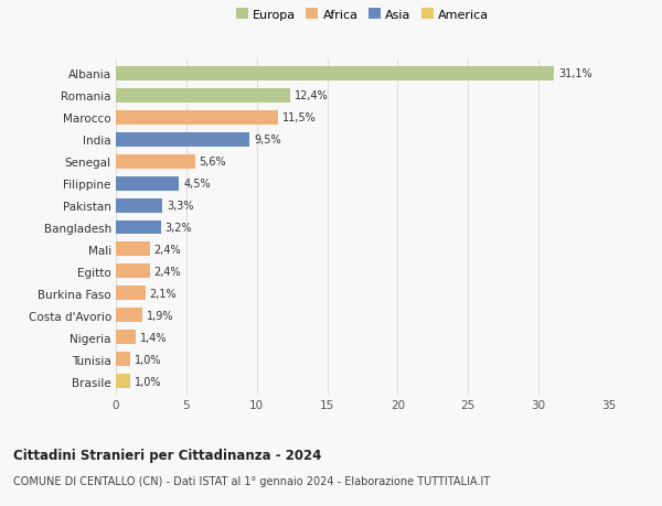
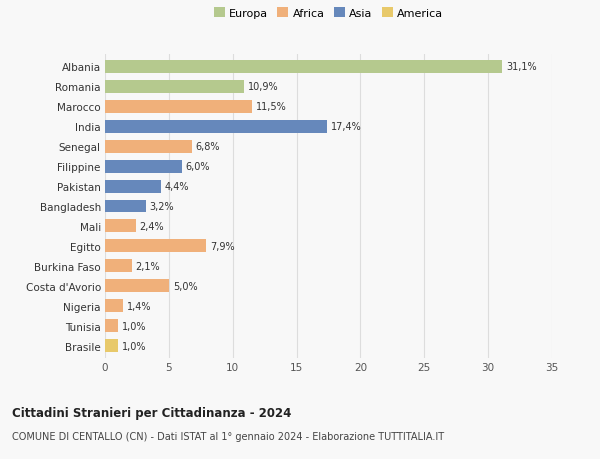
Romania: 12,4% -> 10,9%
India: 9,5% -> 17,4%
Senegal: 5,6% -> 6,8%
Filippine: 4,5% -> 6,0%
Pakistan: 3,3% -> 4,4%
Egitto: 2,4% -> 7,9%
Costa d'Avorio: 1,9% -> 5,0%
